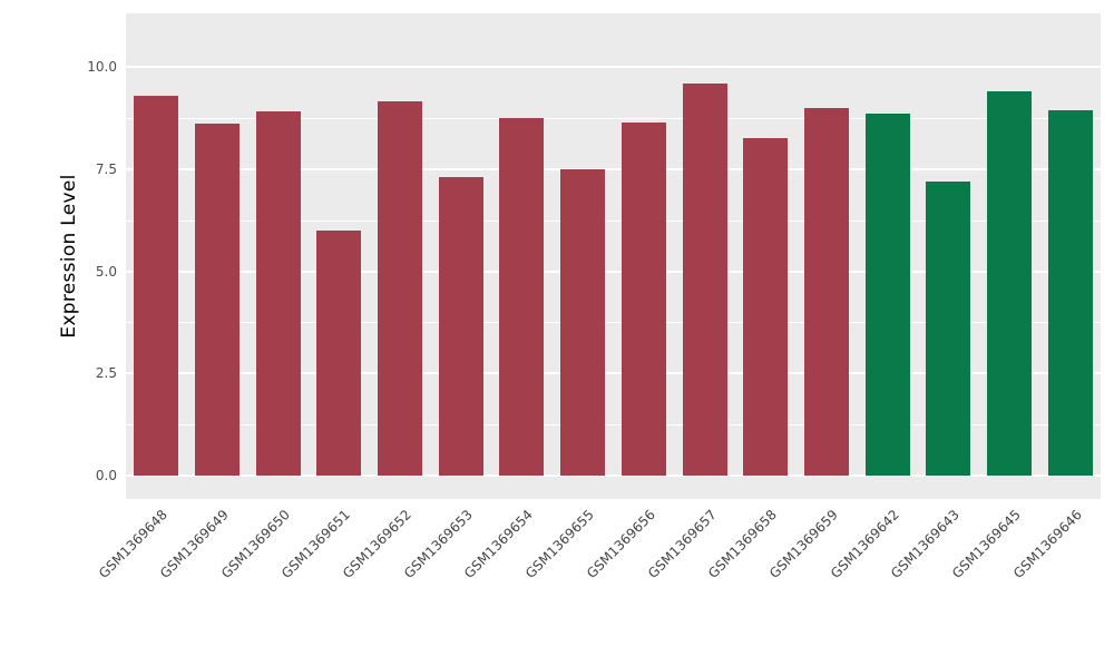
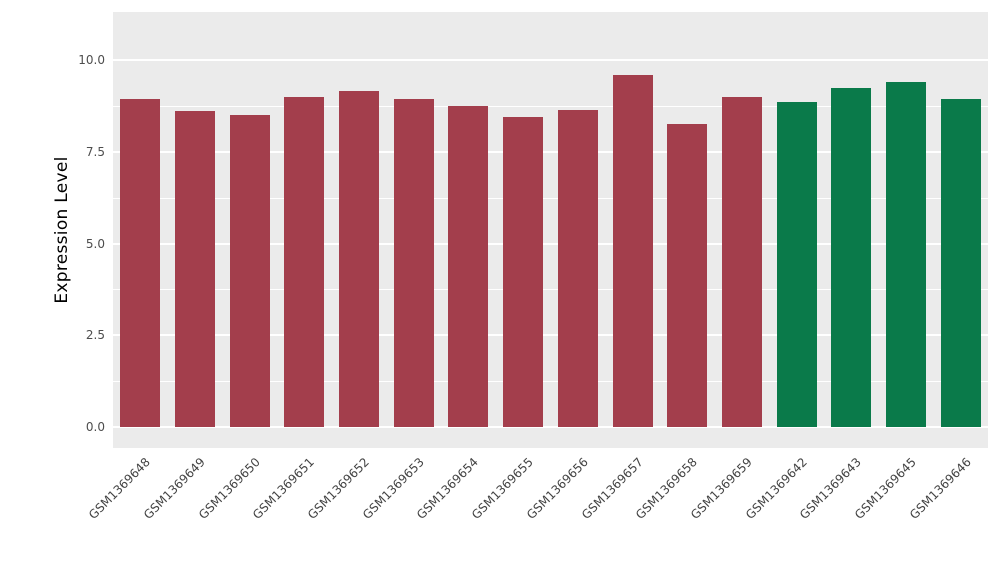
GSM1369648: 9.3 -> 8.9
GSM1369650: 8.9 -> 8.5
GSM1369651: 6.0 -> 9.0
GSM1369653: 7.3 -> 8.9
GSM1369655: 7.5 -> 8.4
GSM1369643: 7.2 -> 9.2
